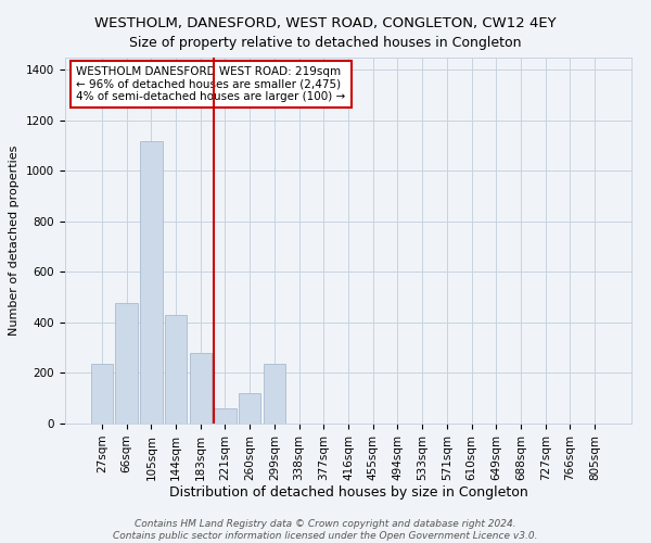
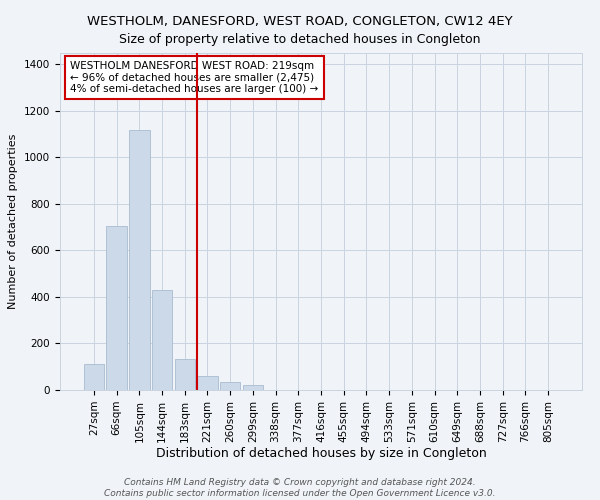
27sqm: 235 -> 110
66sqm: 475 -> 705
183sqm: 280 -> 135
260sqm: 120 -> 35
299sqm: 235 -> 20
